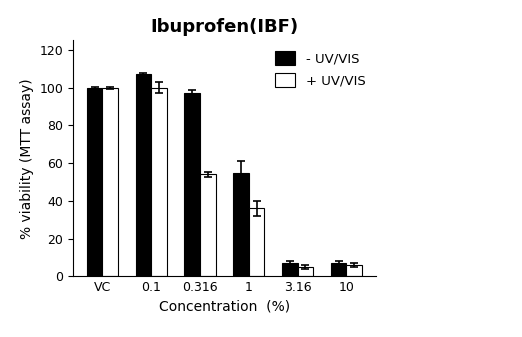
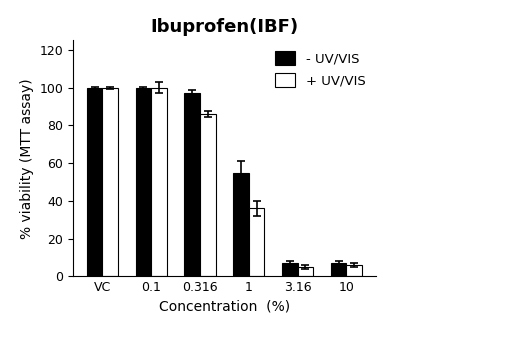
- UV/VIS/0.1: 107 -> 100
+ UV/VIS/0.316: 54 -> 86
